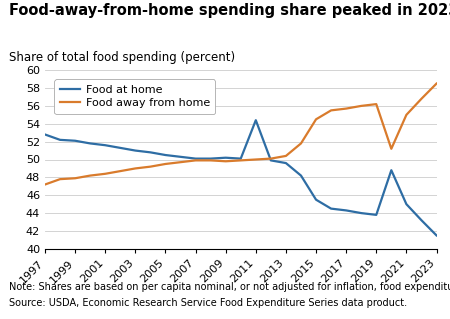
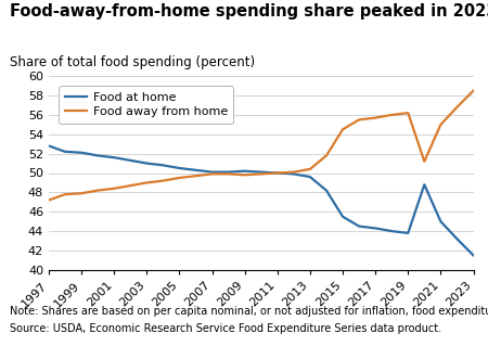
Food at home/2011: 54.4 -> 50.0
